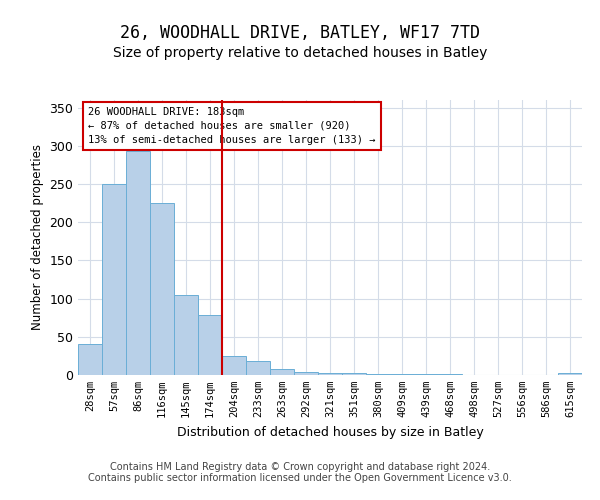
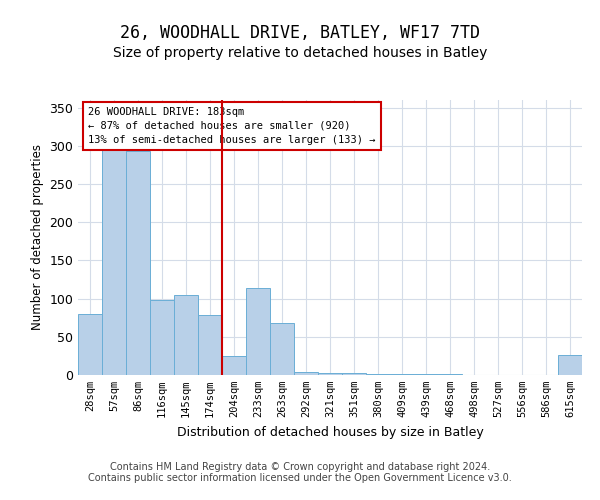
28sqm: 40 -> 80
57sqm: 250 -> 296
116sqm: 225 -> 98
233sqm: 18 -> 114
263sqm: 8 -> 68
615sqm: 2 -> 26
